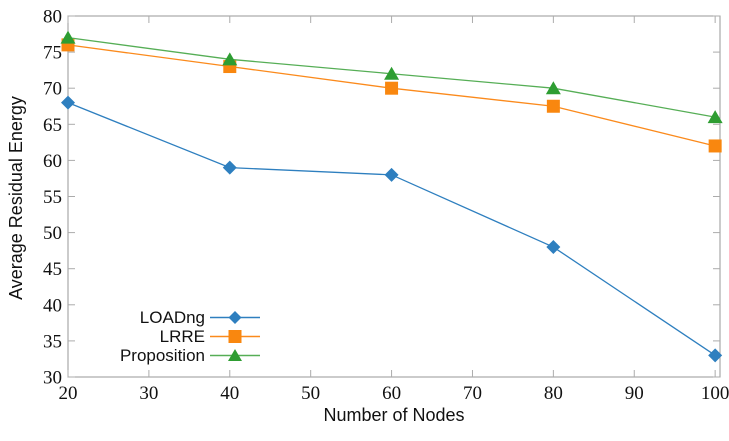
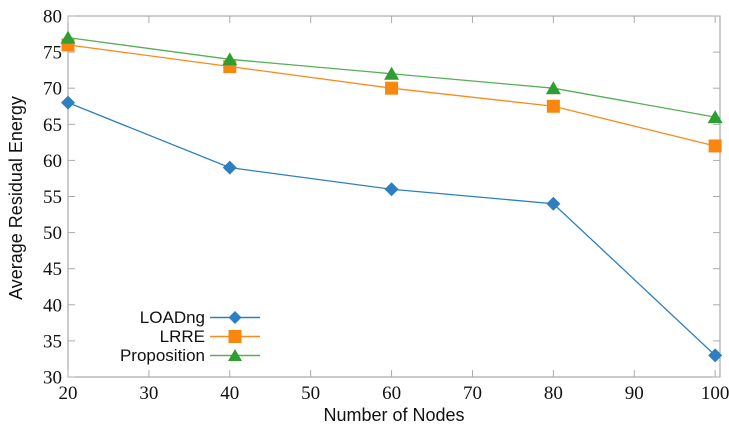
LOADng/60: 58 -> 56
LOADng/80: 48 -> 54
